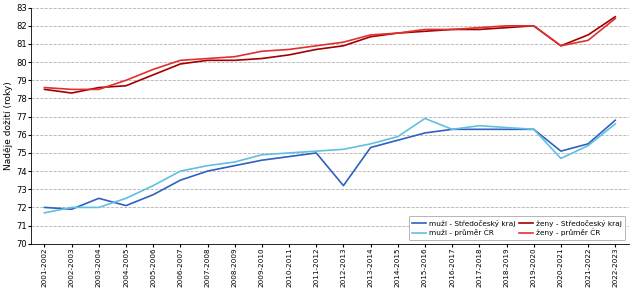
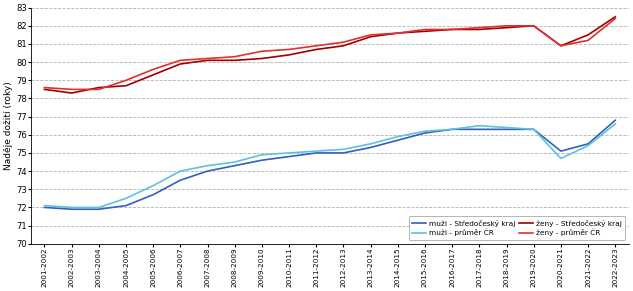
muži - průměr ČR/2001-2002: 71.7 -> 72.1
muži - Středočeský kraj/2003-2004: 72.5 -> 71.9
muži - Středočeský kraj/2012-2013: 73.2 -> 75.0
muži - průměr ČR/2015-2016: 76.9 -> 76.2
